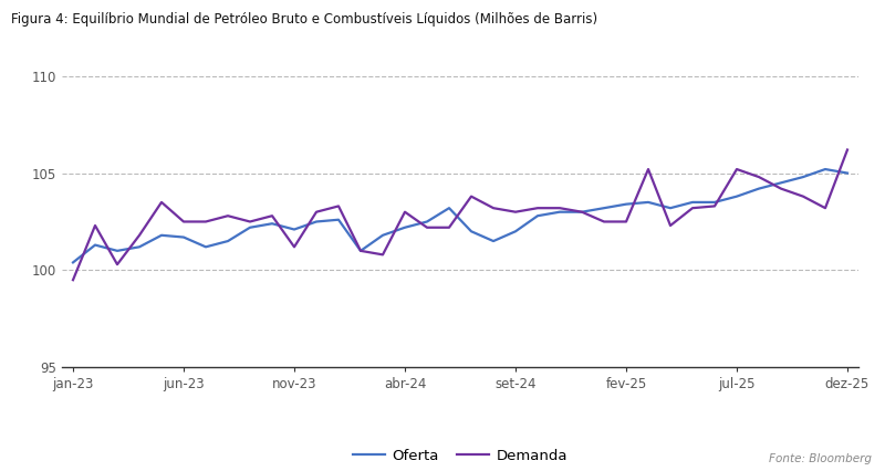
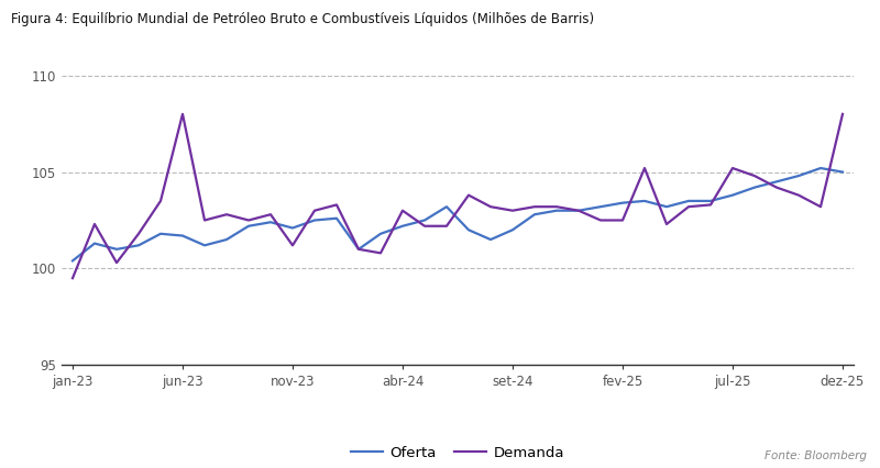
Demanda/jun-23: 102.5 -> 108.0
Demanda/dez-25: 106.2 -> 108.0
